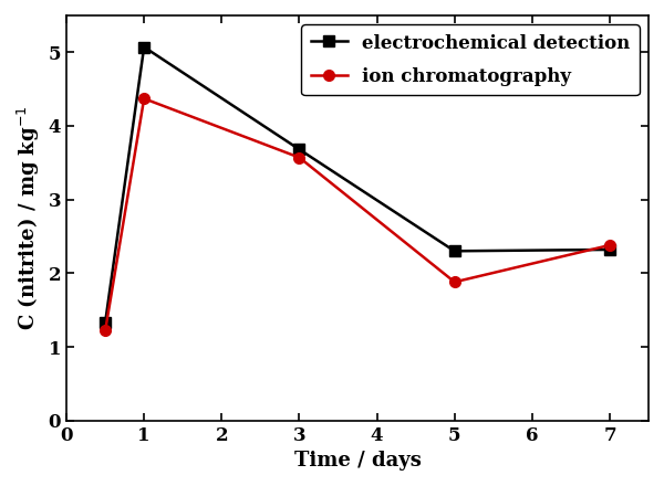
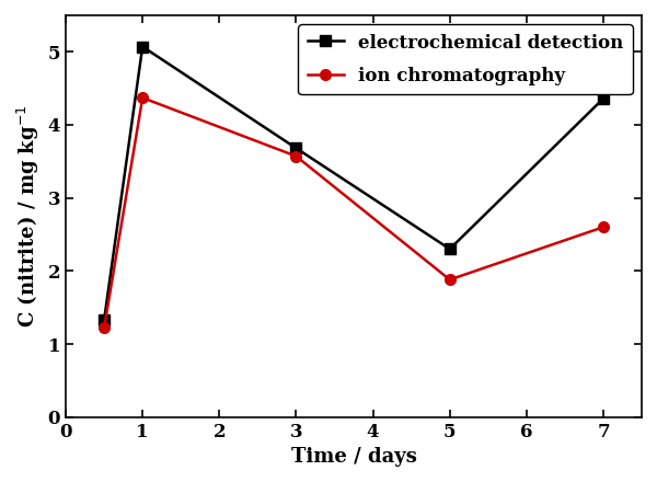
electrochemical detection/7: 2.32 -> 4.36
ion chromatography/7: 2.38 -> 2.60
